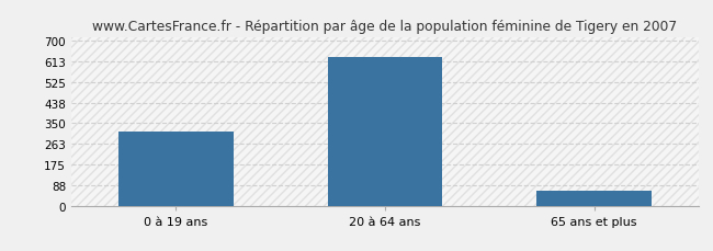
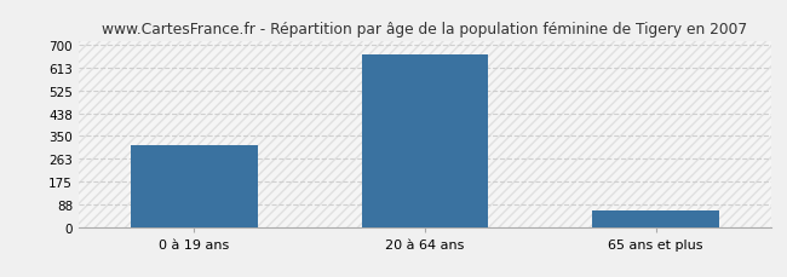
20 à 64 ans: 630 -> 663
